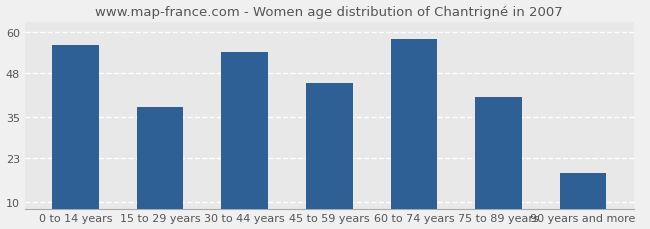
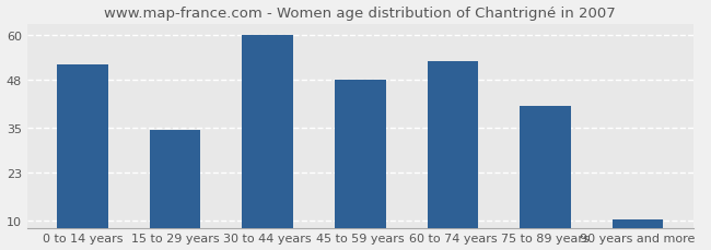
0 to 14 years: 56.0 -> 52.0
15 to 29 years: 38.0 -> 34.5
30 to 44 years: 54.0 -> 60.0
45 to 59 years: 45.0 -> 48.0
60 to 74 years: 58.0 -> 53.0
90 years and more: 18.5 -> 10.5
